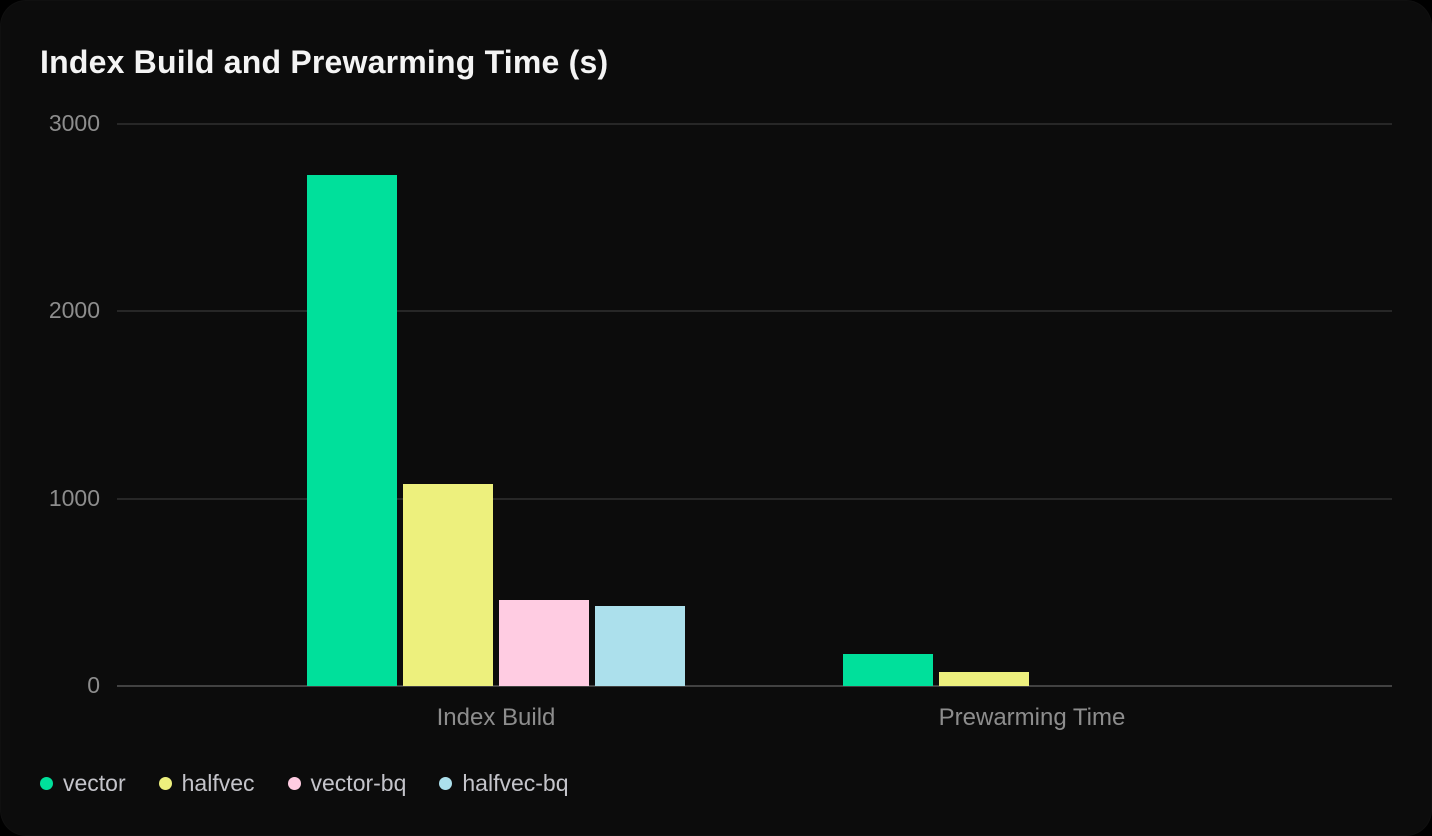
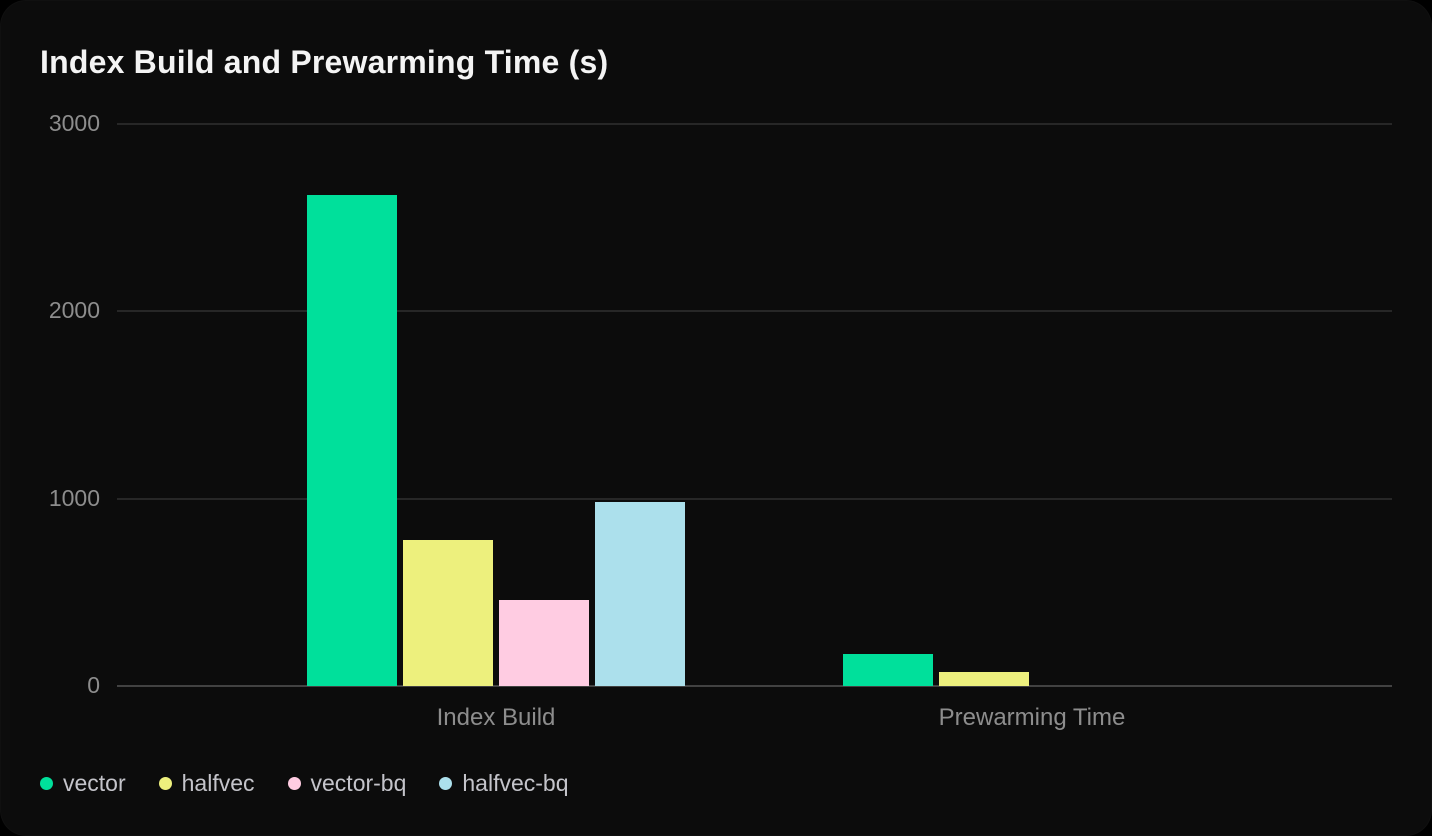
vector/Index Build: 2730 -> 2620
halfvec/Index Build: 1080 -> 780
halfvec-bq/Index Build: 420 -> 980
